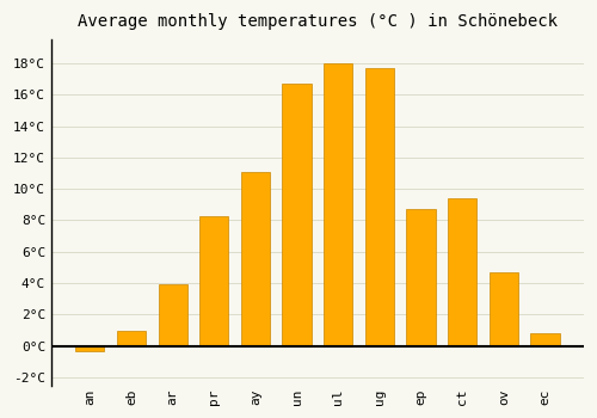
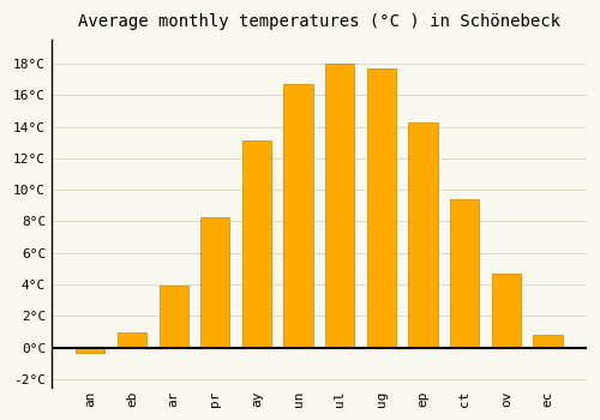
ay: 11.1°C -> 13.1°C
ep: 8.7°C -> 14.3°C
